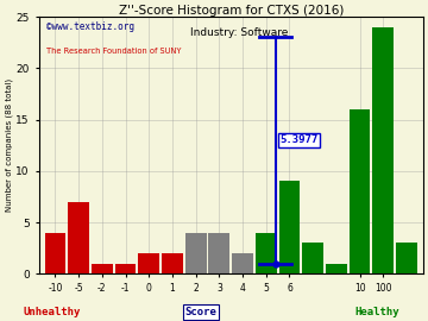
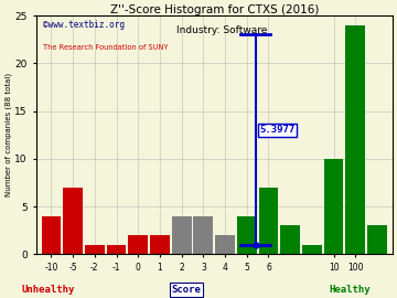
6: 9 -> 7
10: 16 -> 10
